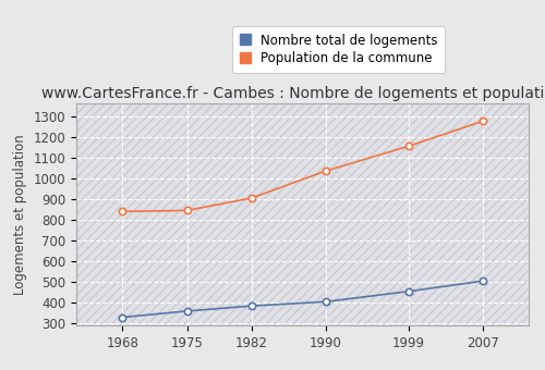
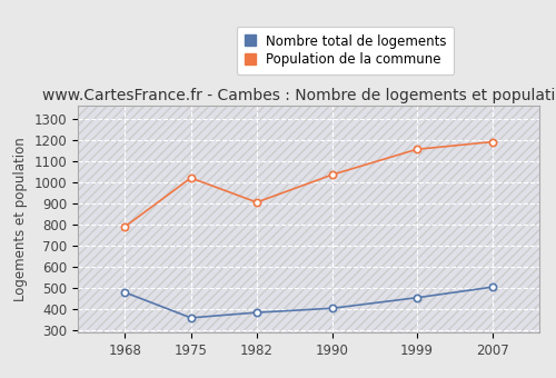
Nombre total de logements/1968: 330 -> 480
Population de la commune/1968: 840 -> 790
Population de la commune/1975: 840 -> 1020
Population de la commune/2007: 1280 -> 1190
